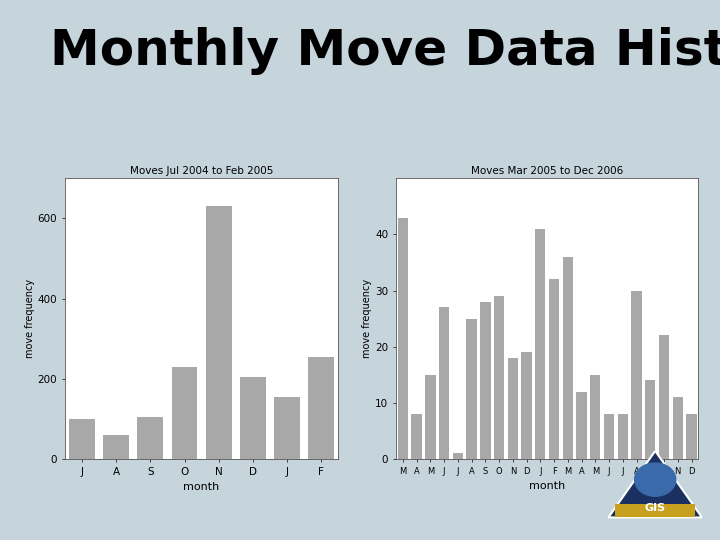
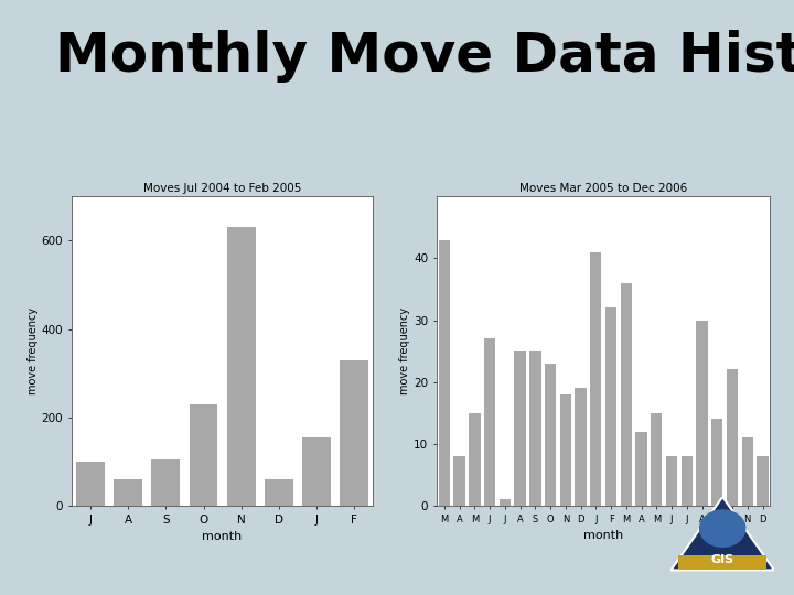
Moves Jul 2004 to Feb 2005/D: 205 -> 60
Moves Jul 2004 to Feb 2005/F: 255 -> 330
Moves Mar 2005 to Dec 2006/S: 28 -> 25
Moves Mar 2005 to Dec 2006/O: 29 -> 23
